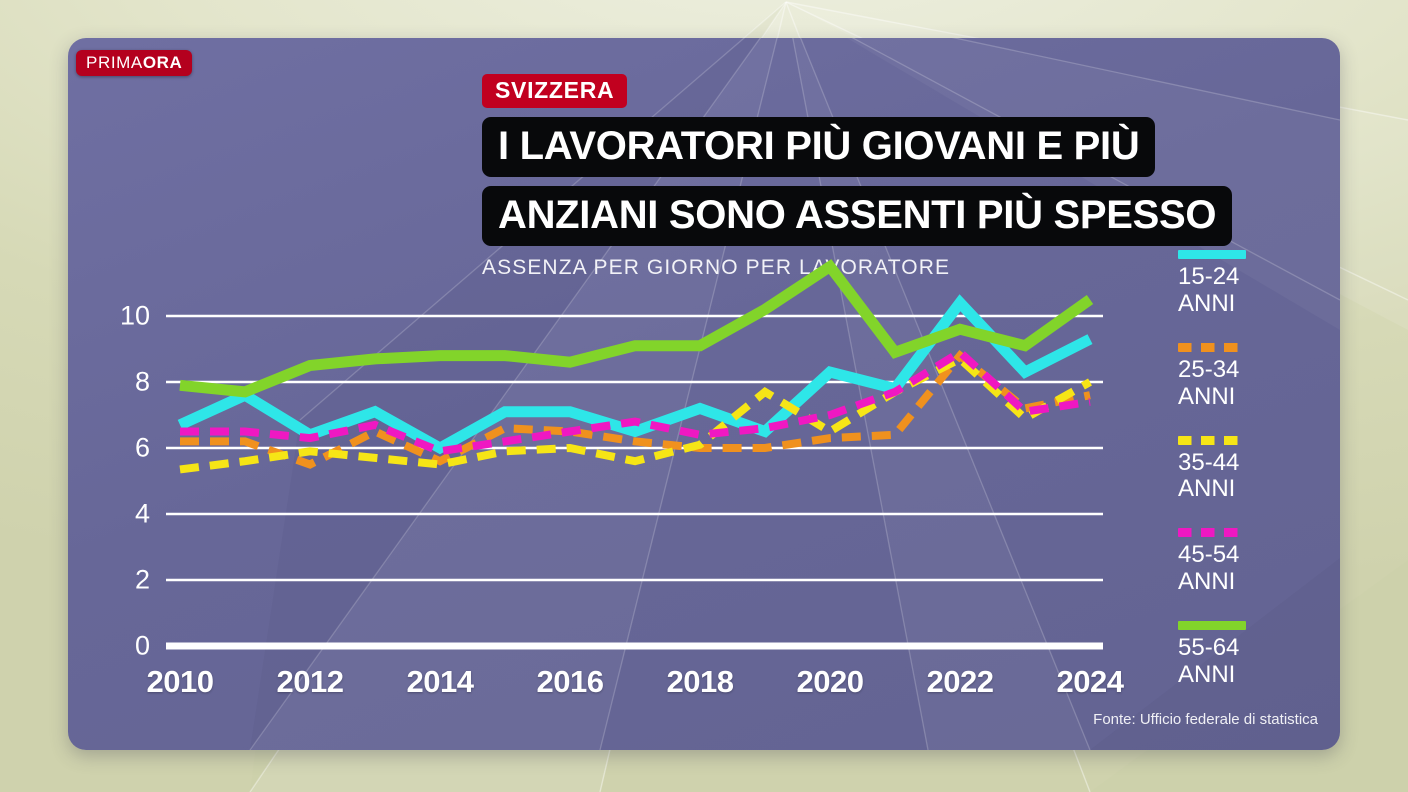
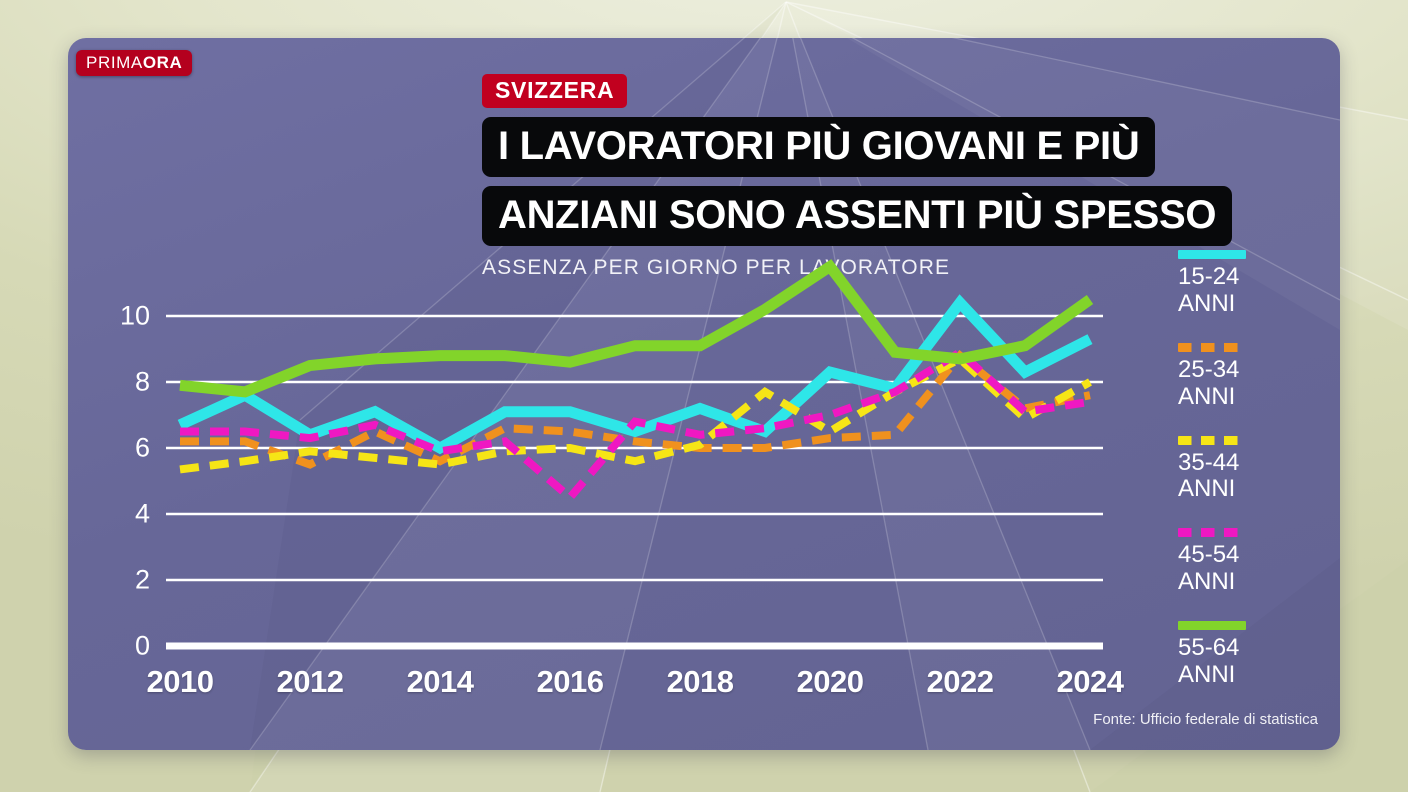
45-54 ANNI/2016: 6.5 -> 4.5
55-64 ANNI/2022: 9.6 -> 8.7
